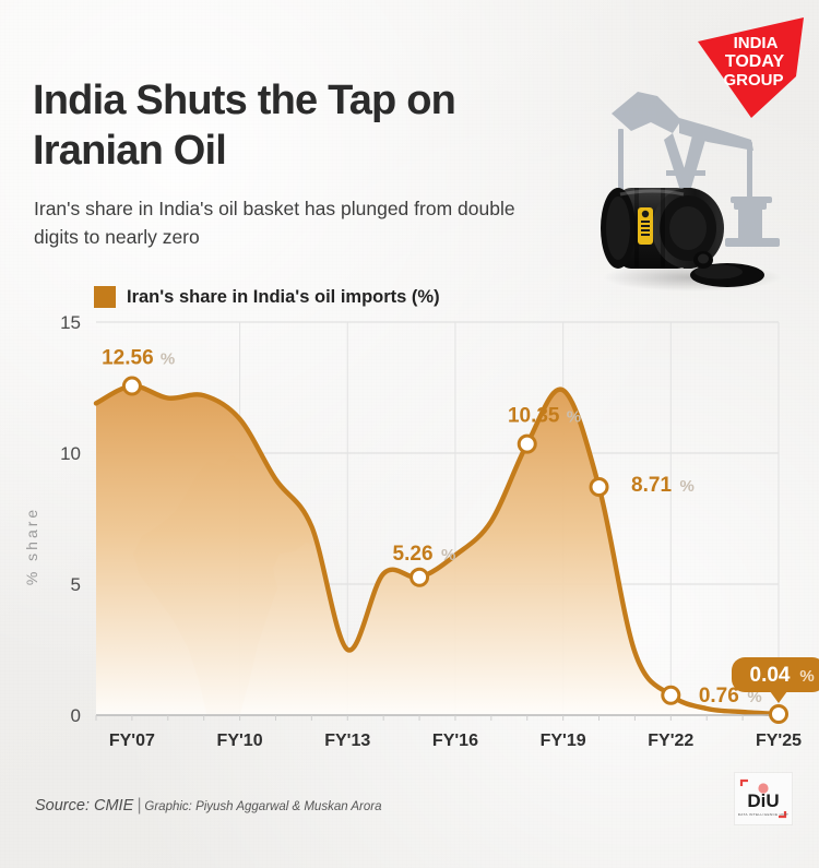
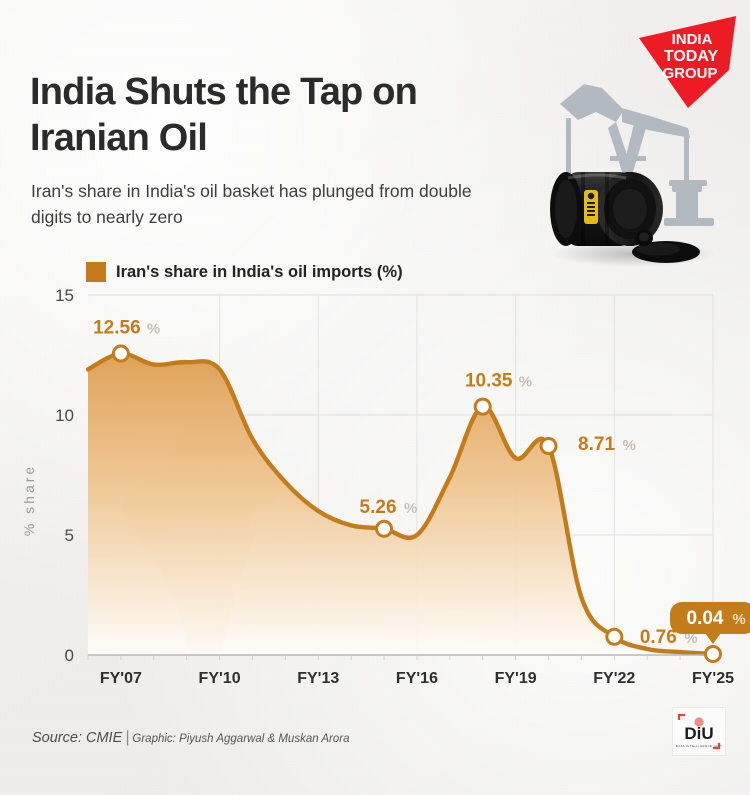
FY'10: 11.3 -> 11.9
FY'13: 2.5 -> 6.0
FY'16: 6.1 -> 5.0
FY'19: 12.4 -> 8.2
